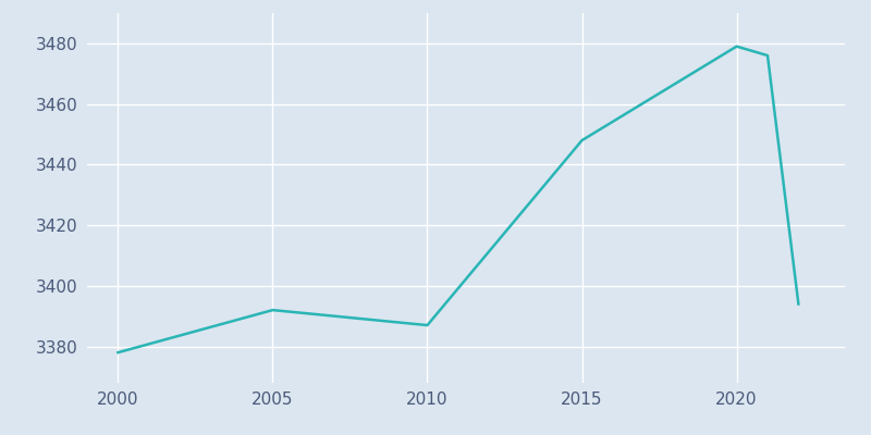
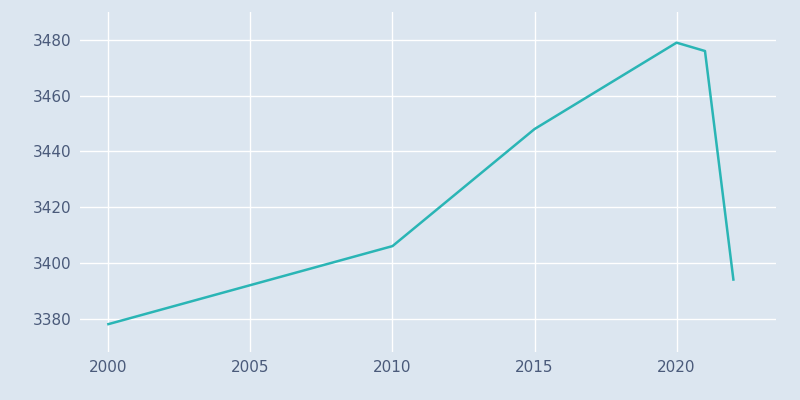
2010: 3387 -> 3406
